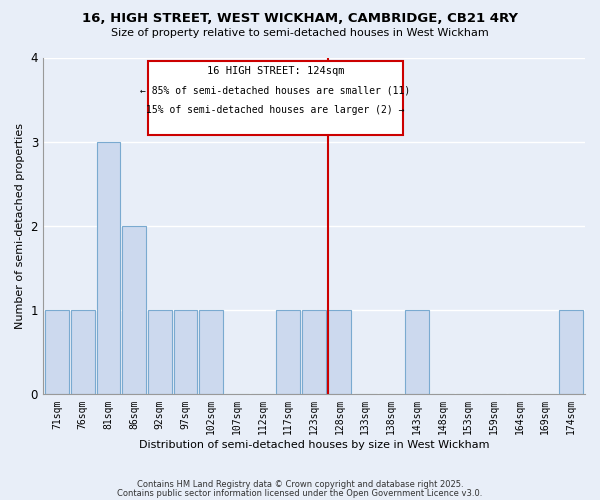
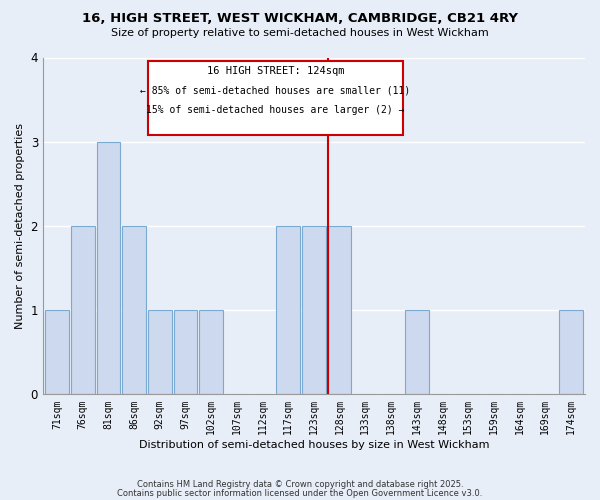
76sqm: 1 -> 2
117sqm: 1 -> 2
123sqm: 1 -> 2
128sqm: 1 -> 2
